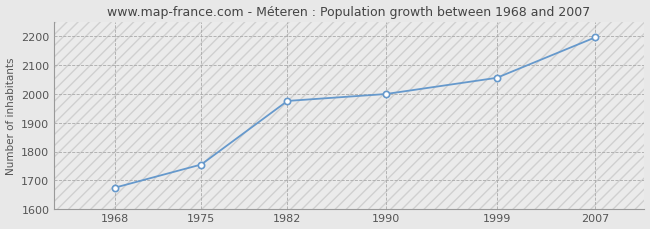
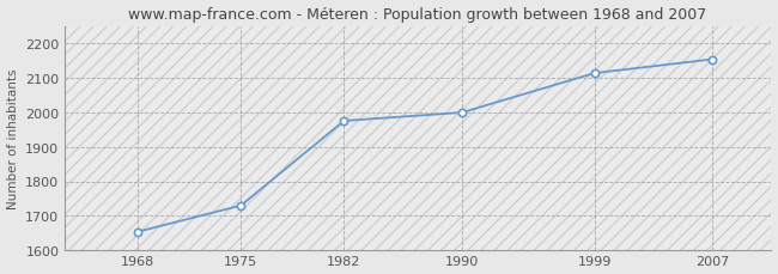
1968: 1675 -> 1654
1975: 1755 -> 1730
1999: 2055 -> 2113
2007: 2195 -> 2153
